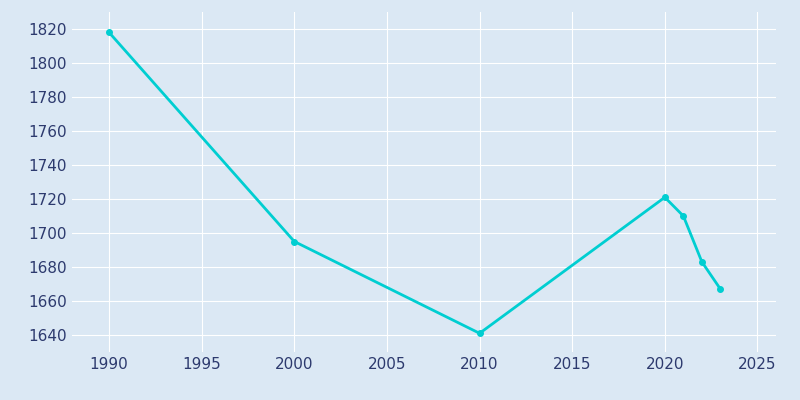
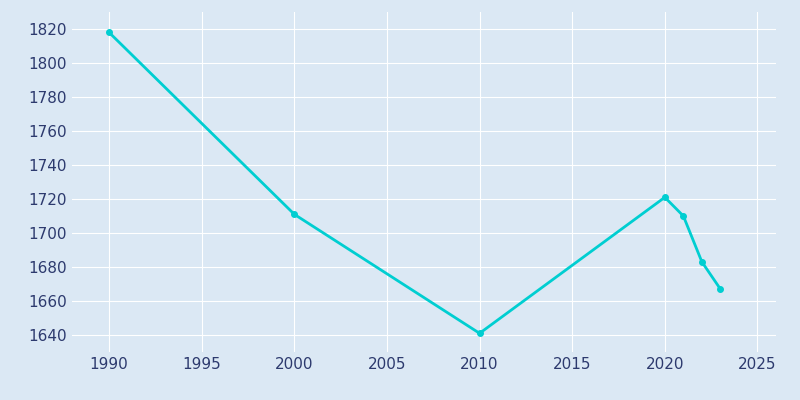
2000: 1695 -> 1711
